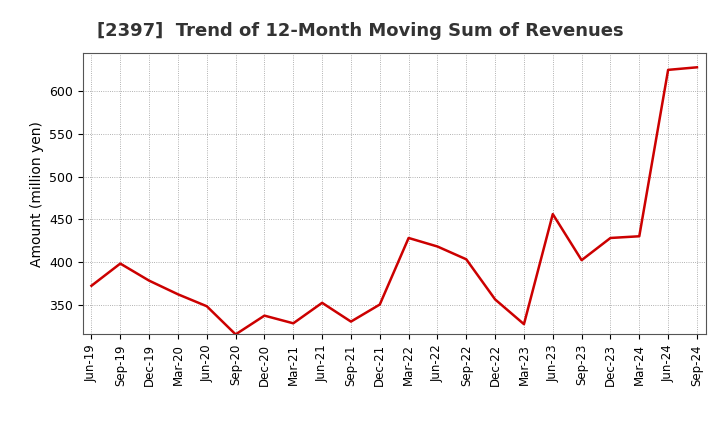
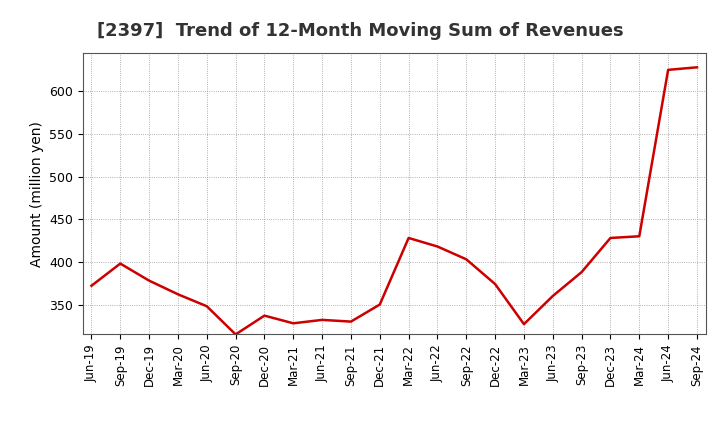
Jun-21: 352 -> 332
Dec-22: 356 -> 374
Jun-23: 456 -> 360
Sep-23: 402 -> 388
